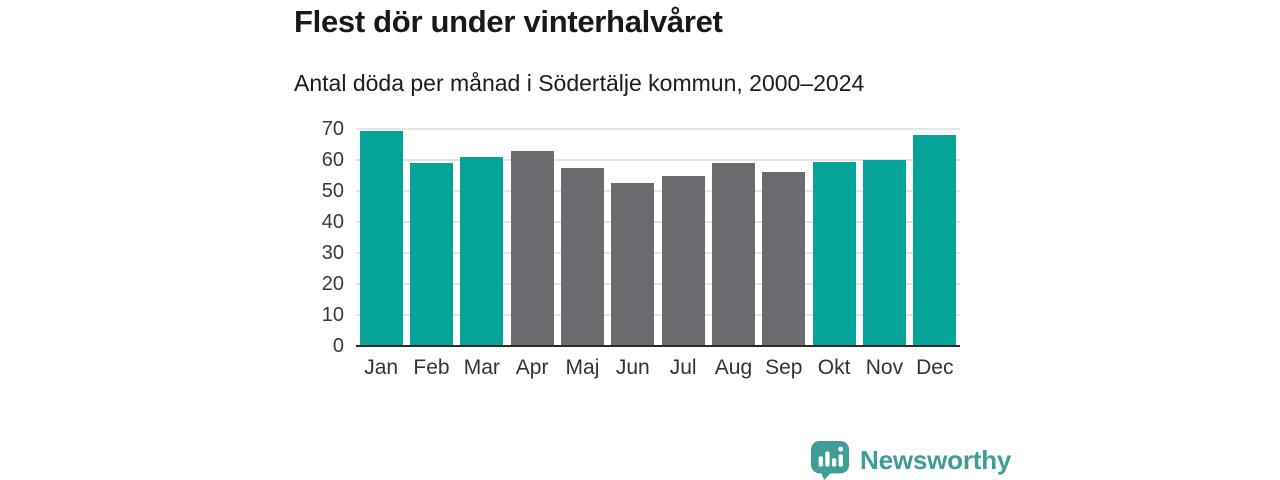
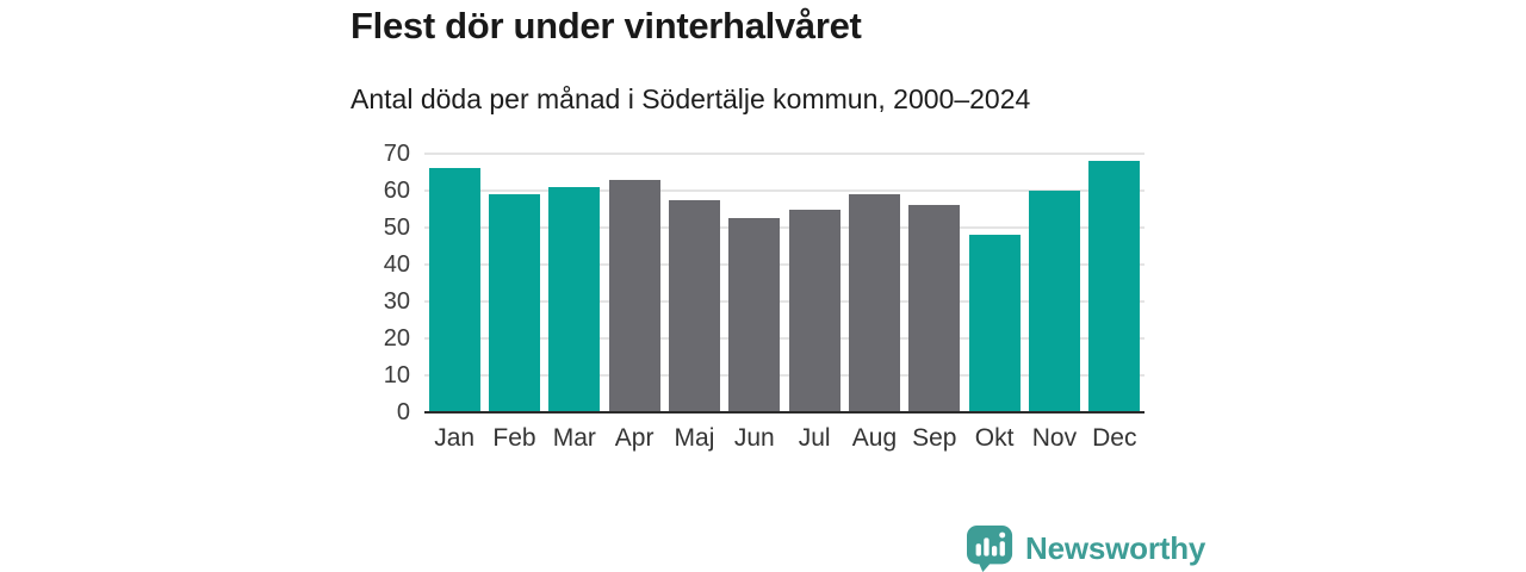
Jan: 70 -> 66
Okt: 60 -> 48
